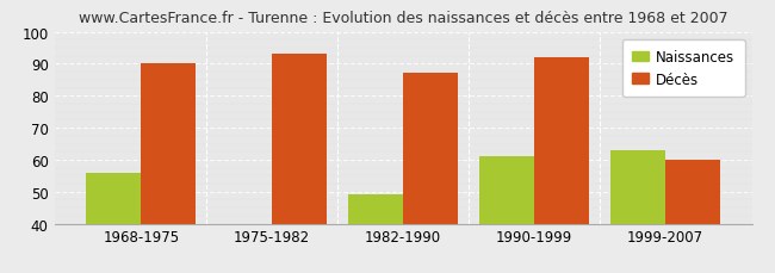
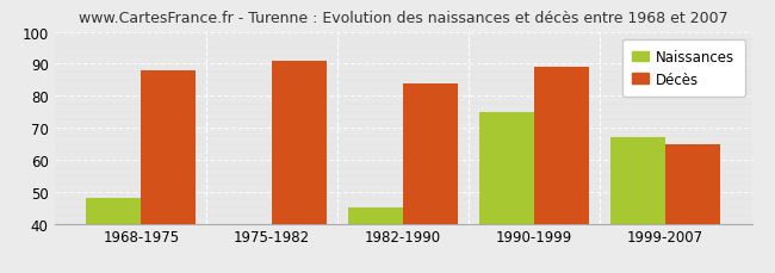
Naissances/1968-1975: 56 -> 48
Décès/1968-1975: 90 -> 88
Décès/1975-1982: 93 -> 91
Naissances/1982-1990: 49 -> 45
Décès/1982-1990: 87 -> 84
Naissances/1990-1999: 61 -> 75
Décès/1990-1999: 92 -> 89
Naissances/1999-2007: 63 -> 67
Décès/1999-2007: 60 -> 65
